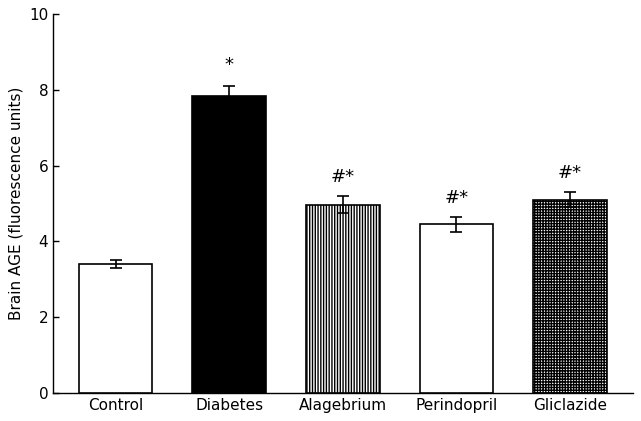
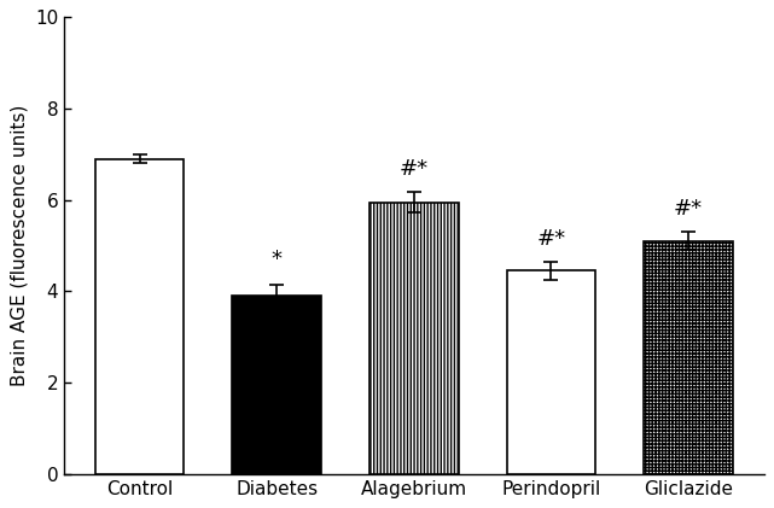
Control: 3.40 -> 6.90
Diabetes: 7.85 -> 3.90
Alagebrium: 4.97 -> 5.95
